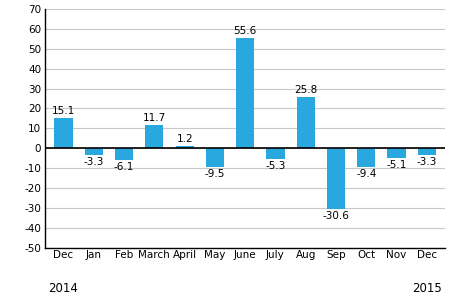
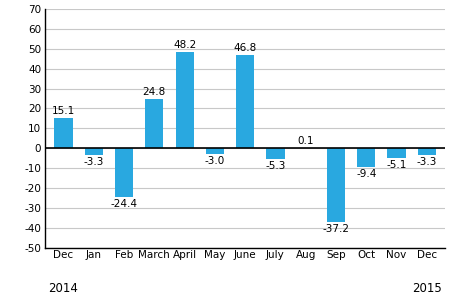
Feb: -6.1 -> -24.4
March: 11.7 -> 24.8
April: 1.2 -> 48.2
May: -9.5 -> -3.0
June: 55.6 -> 46.8
Aug: 25.8 -> 0.1
Sep: -30.6 -> -37.2
